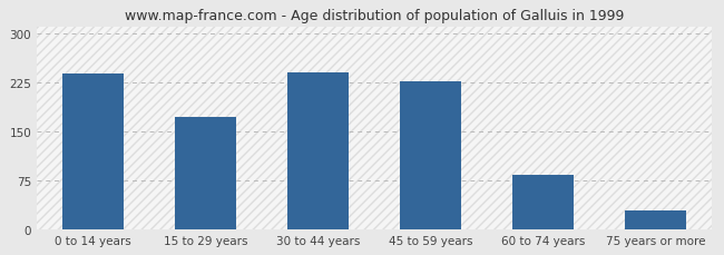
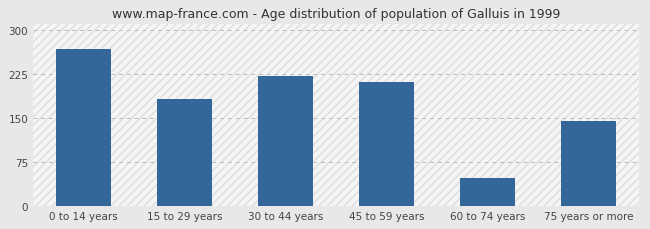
0 to 14 years: 238 -> 268
15 to 29 years: 172 -> 182
30 to 44 years: 240 -> 222
45 to 59 years: 226 -> 212
60 to 74 years: 83 -> 48
75 years or more: 28 -> 144
